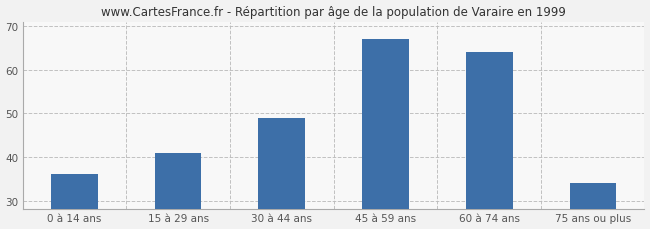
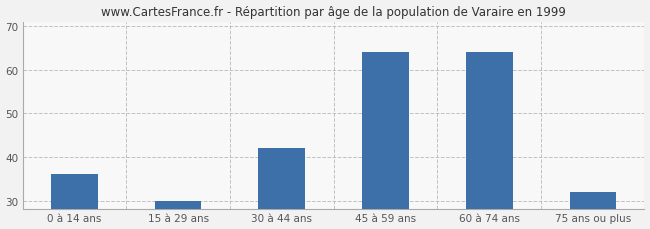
15 à 29 ans: 41 -> 30
30 à 44 ans: 49 -> 42
45 à 59 ans: 67 -> 64
75 ans ou plus: 34 -> 32
